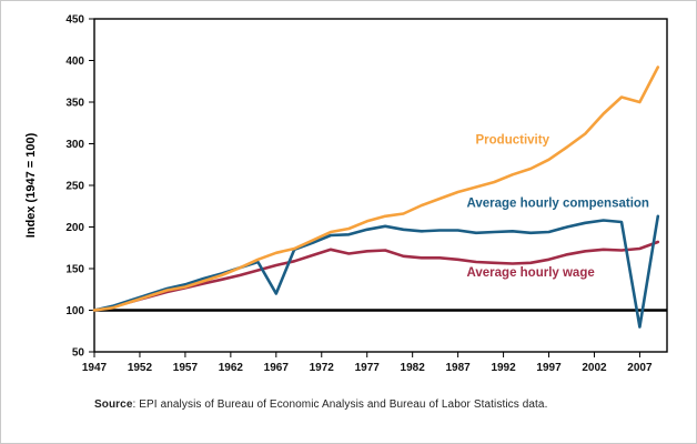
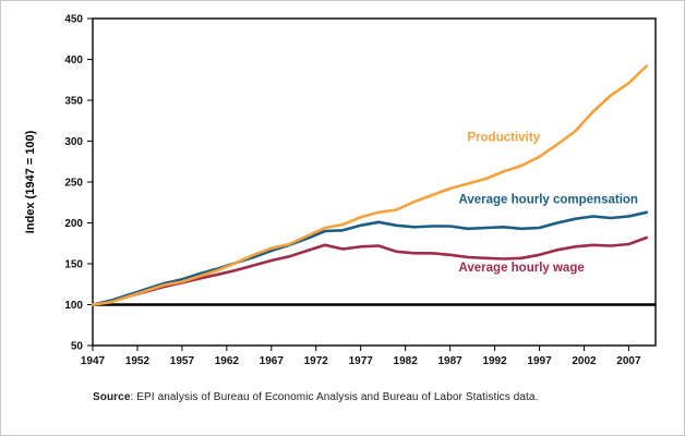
Average hourly compensation/1967: 120 -> 170
Average hourly compensation/2007: 80 -> 210
Productivity/2007: 350 -> 370
